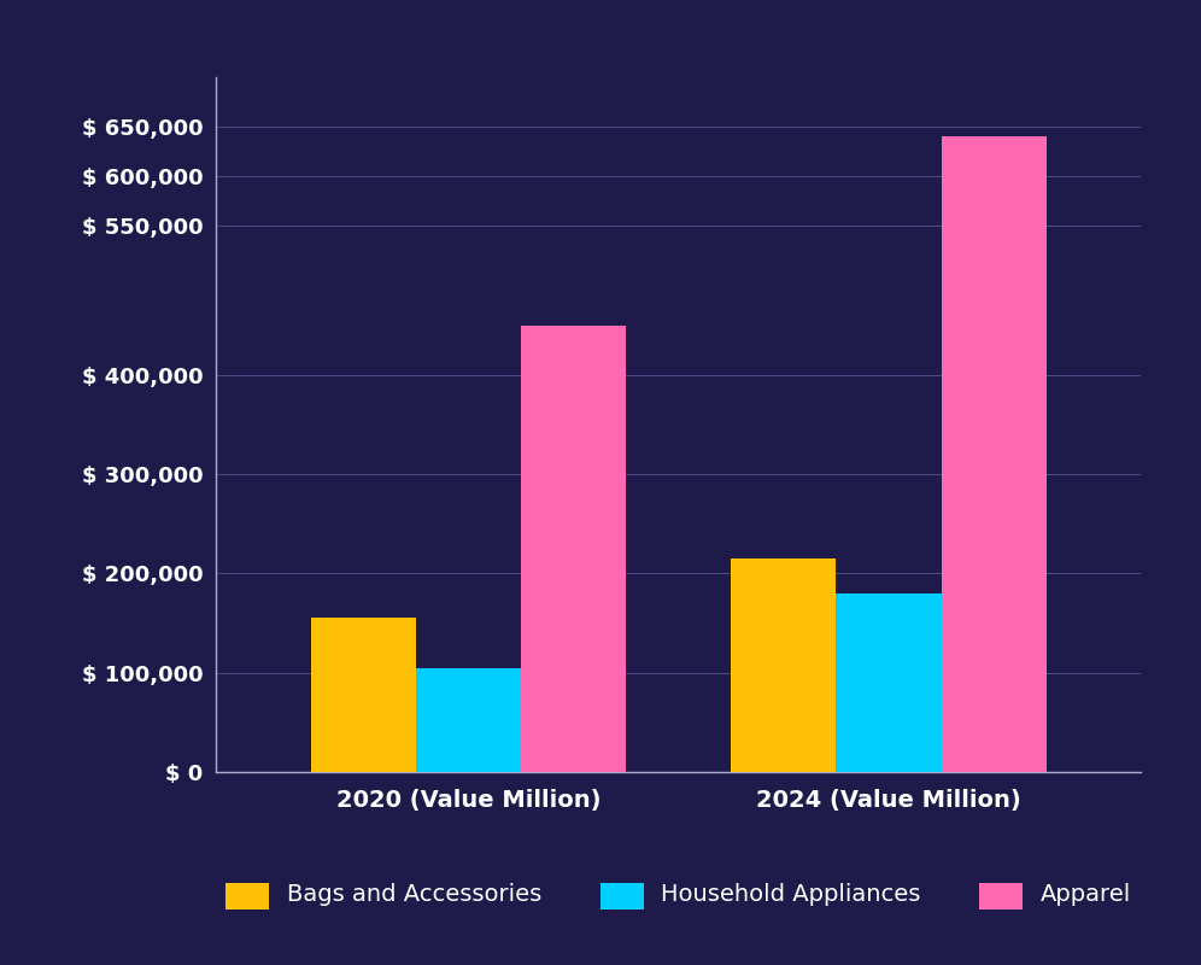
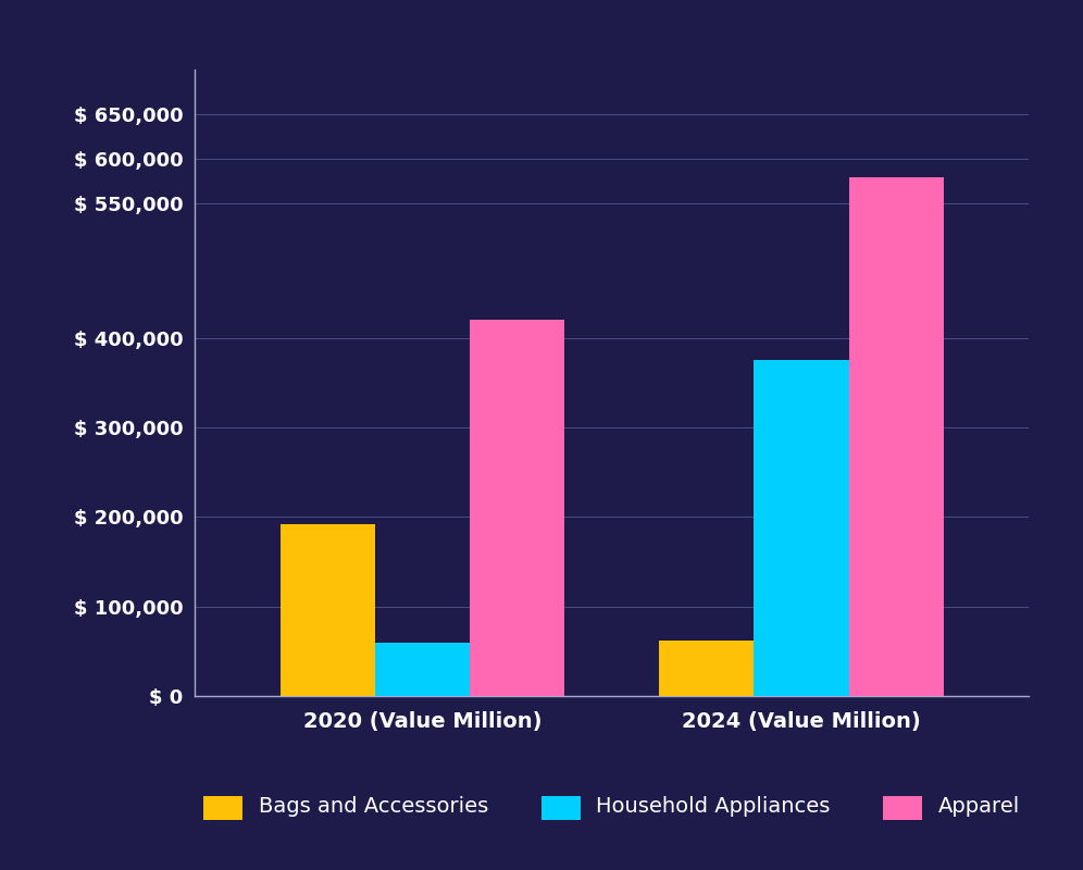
Bags and Accessories/2020 (Value Million): $ 155,000 -> $ 192,000
Household Appliances/2020 (Value Million): $ 105,000 -> $ 60,000
Apparel/2020 (Value Million): $ 450,000 -> $ 420,000
Bags and Accessories/2024 (Value Million): $ 215,000 -> $ 62,000
Household Appliances/2024 (Value Million): $ 180,000 -> $ 376,000
Apparel/2024 (Value Million): $ 640,000 -> $ 580,000
